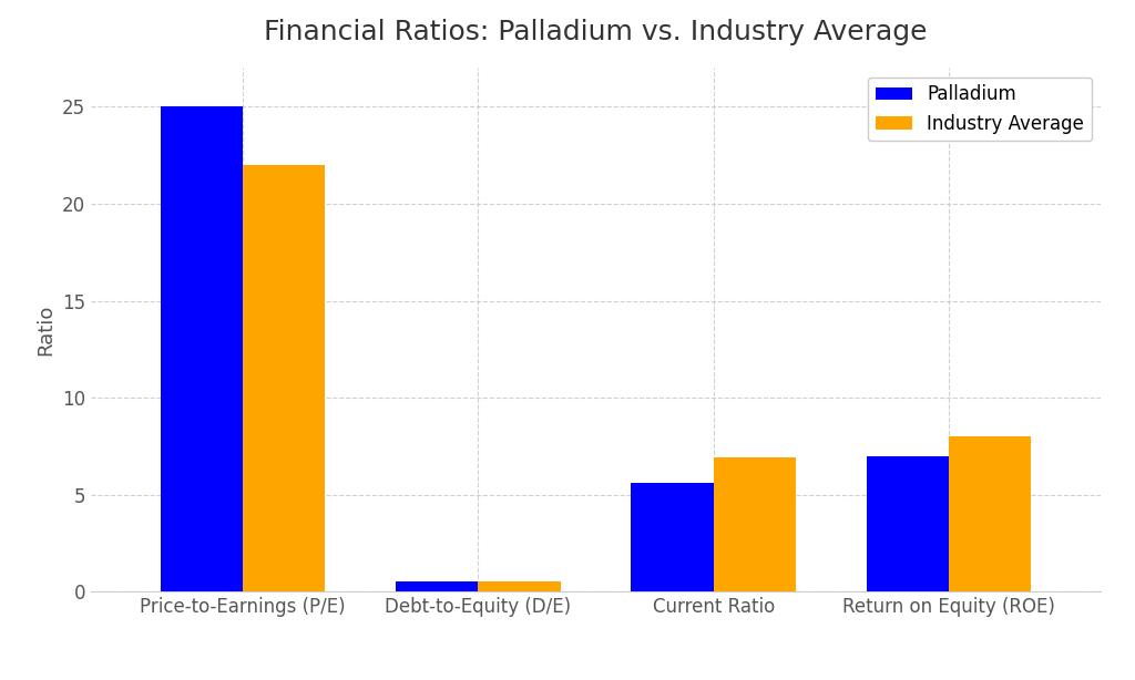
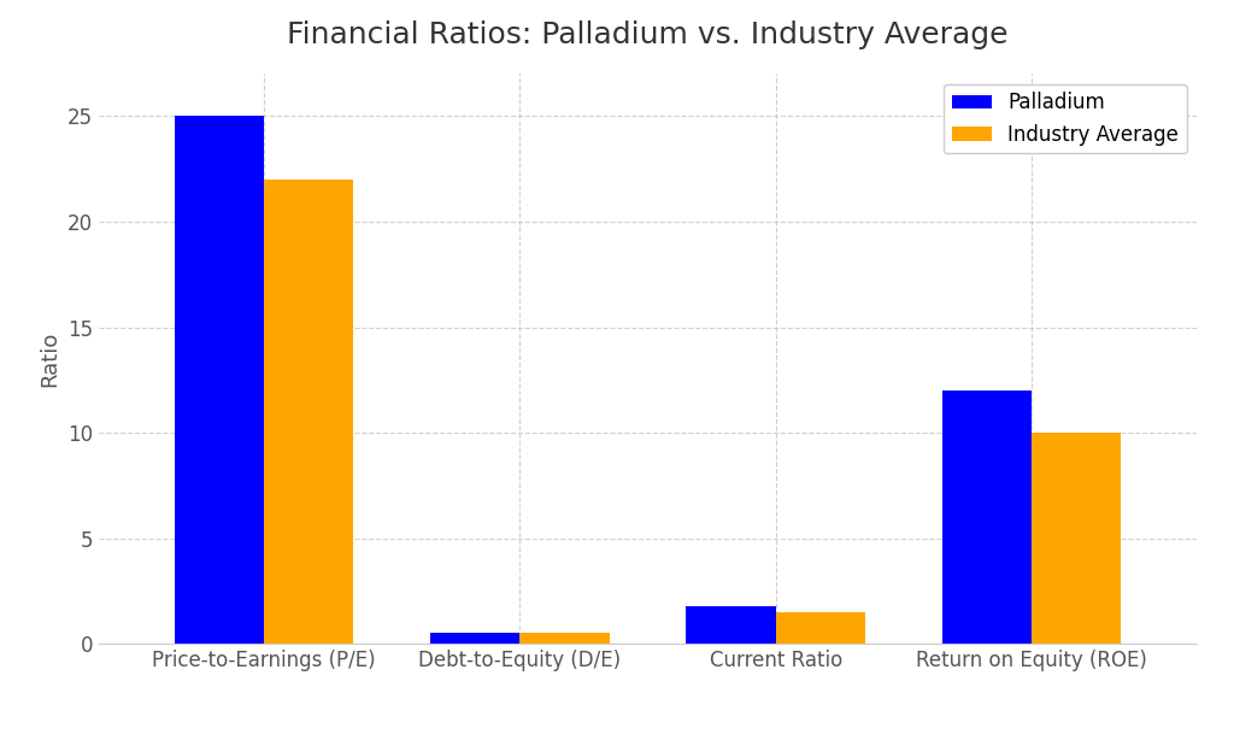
Palladium/Current Ratio: 5.6 -> 1.8
Industry Average/Current Ratio: 6.9 -> 1.5
Palladium/Return on Equity (ROE): 7.0 -> 12.0
Industry Average/Return on Equity (ROE): 8.0 -> 10.0
